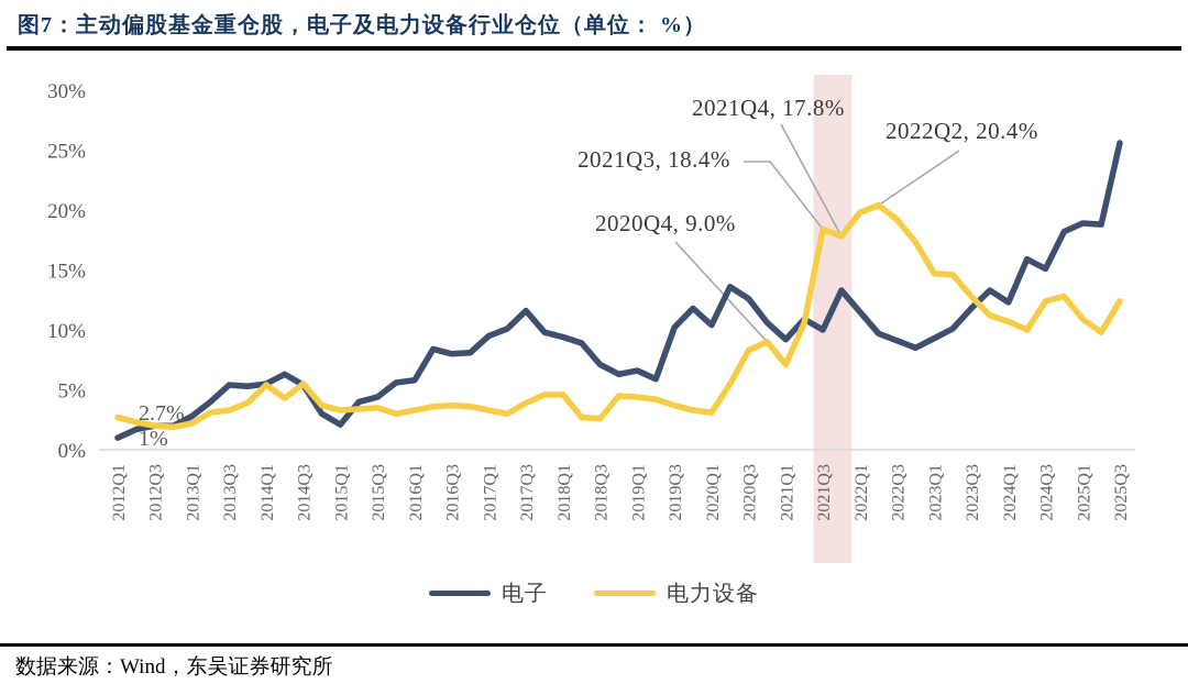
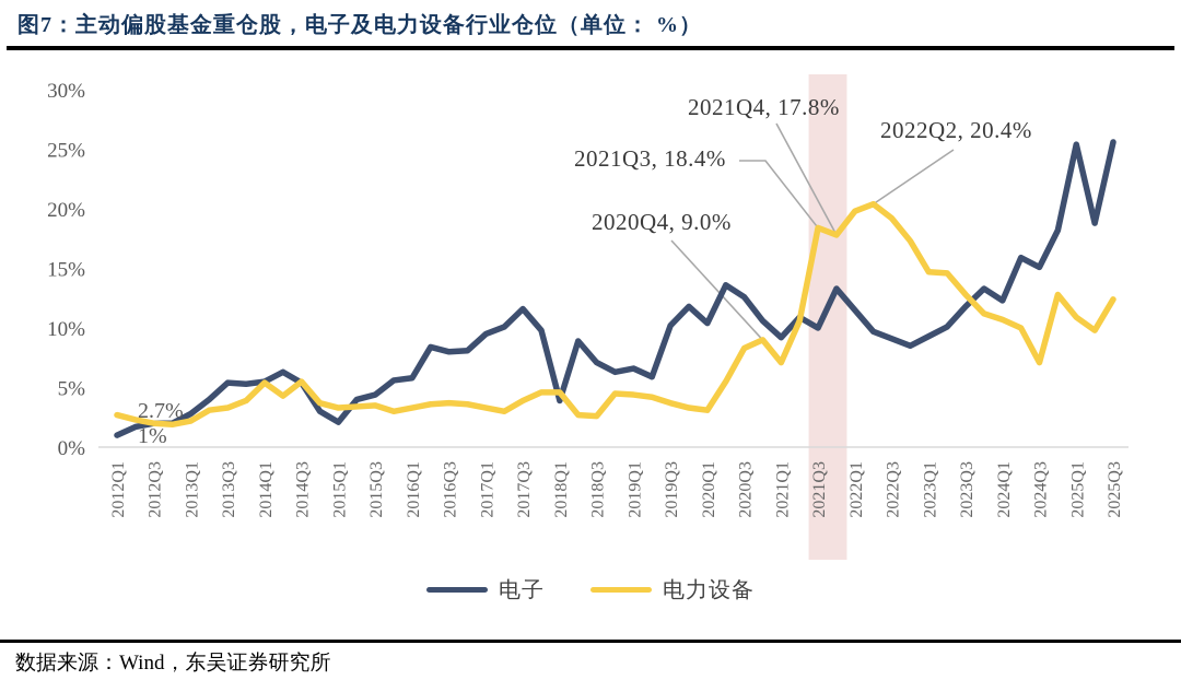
电子/2018Q1: 9.4% -> 3.9%
电力设备/2024Q3: 12.4% -> 7.1%
电子/2025Q1: 18.9% -> 25.4%
